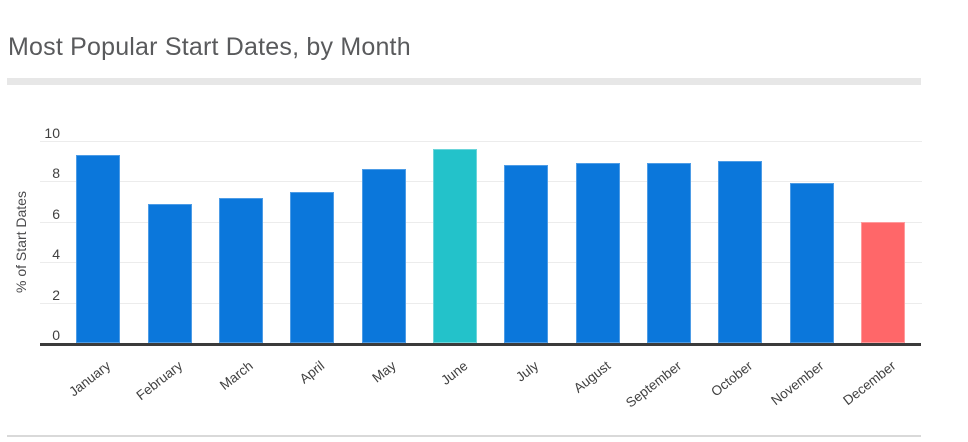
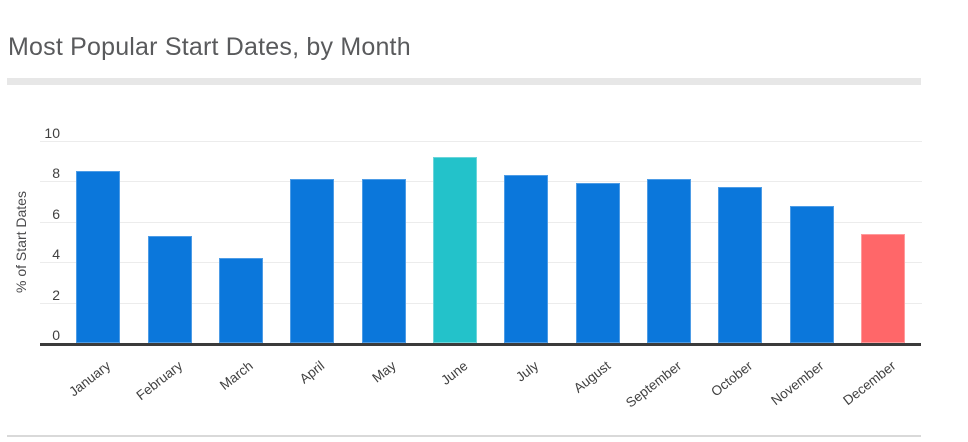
January: 9.3 -> 8.5
February: 6.9 -> 5.3
March: 7.2 -> 4.2
April: 7.5 -> 8.1
May: 8.6 -> 8.1
June: 9.6 -> 9.2
July: 8.8 -> 8.3
August: 8.9 -> 7.9
September: 8.9 -> 8.1
October: 9.0 -> 7.7
November: 7.9 -> 6.8
December: 6.0 -> 5.4
